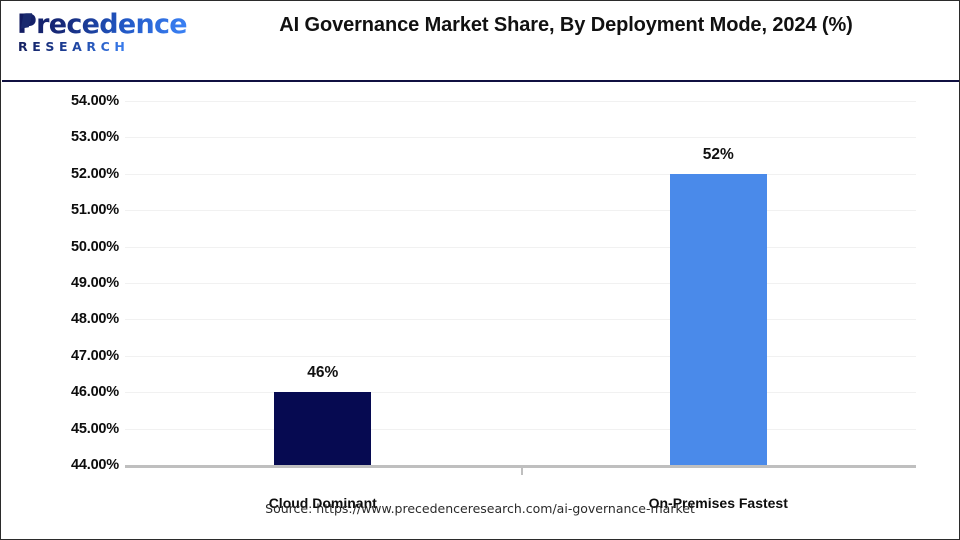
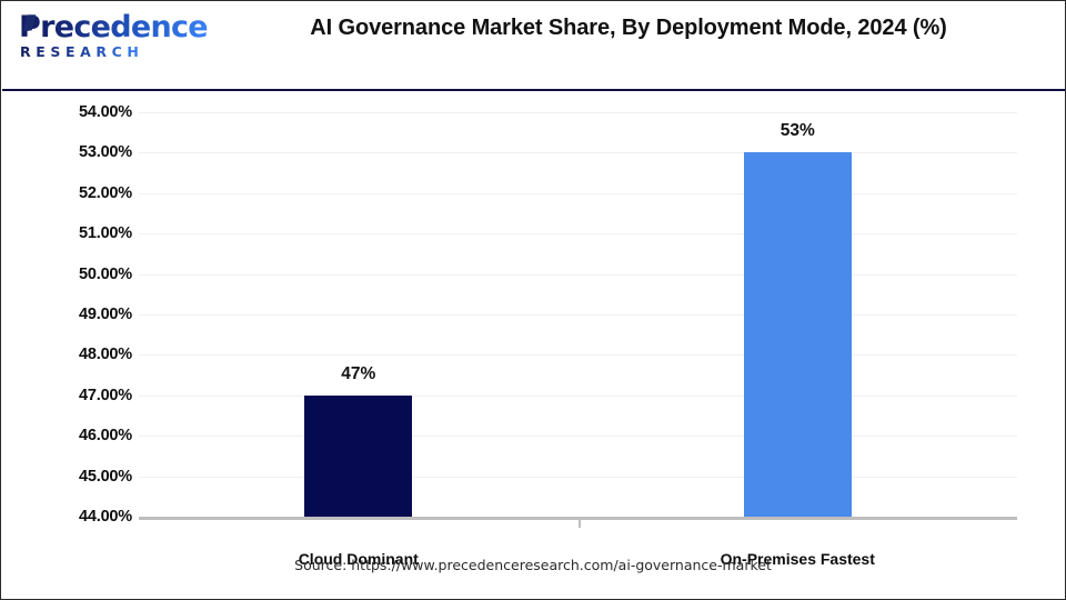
Cloud Dominant: 46% -> 47%
On-Premises Fastest: 52% -> 53%
